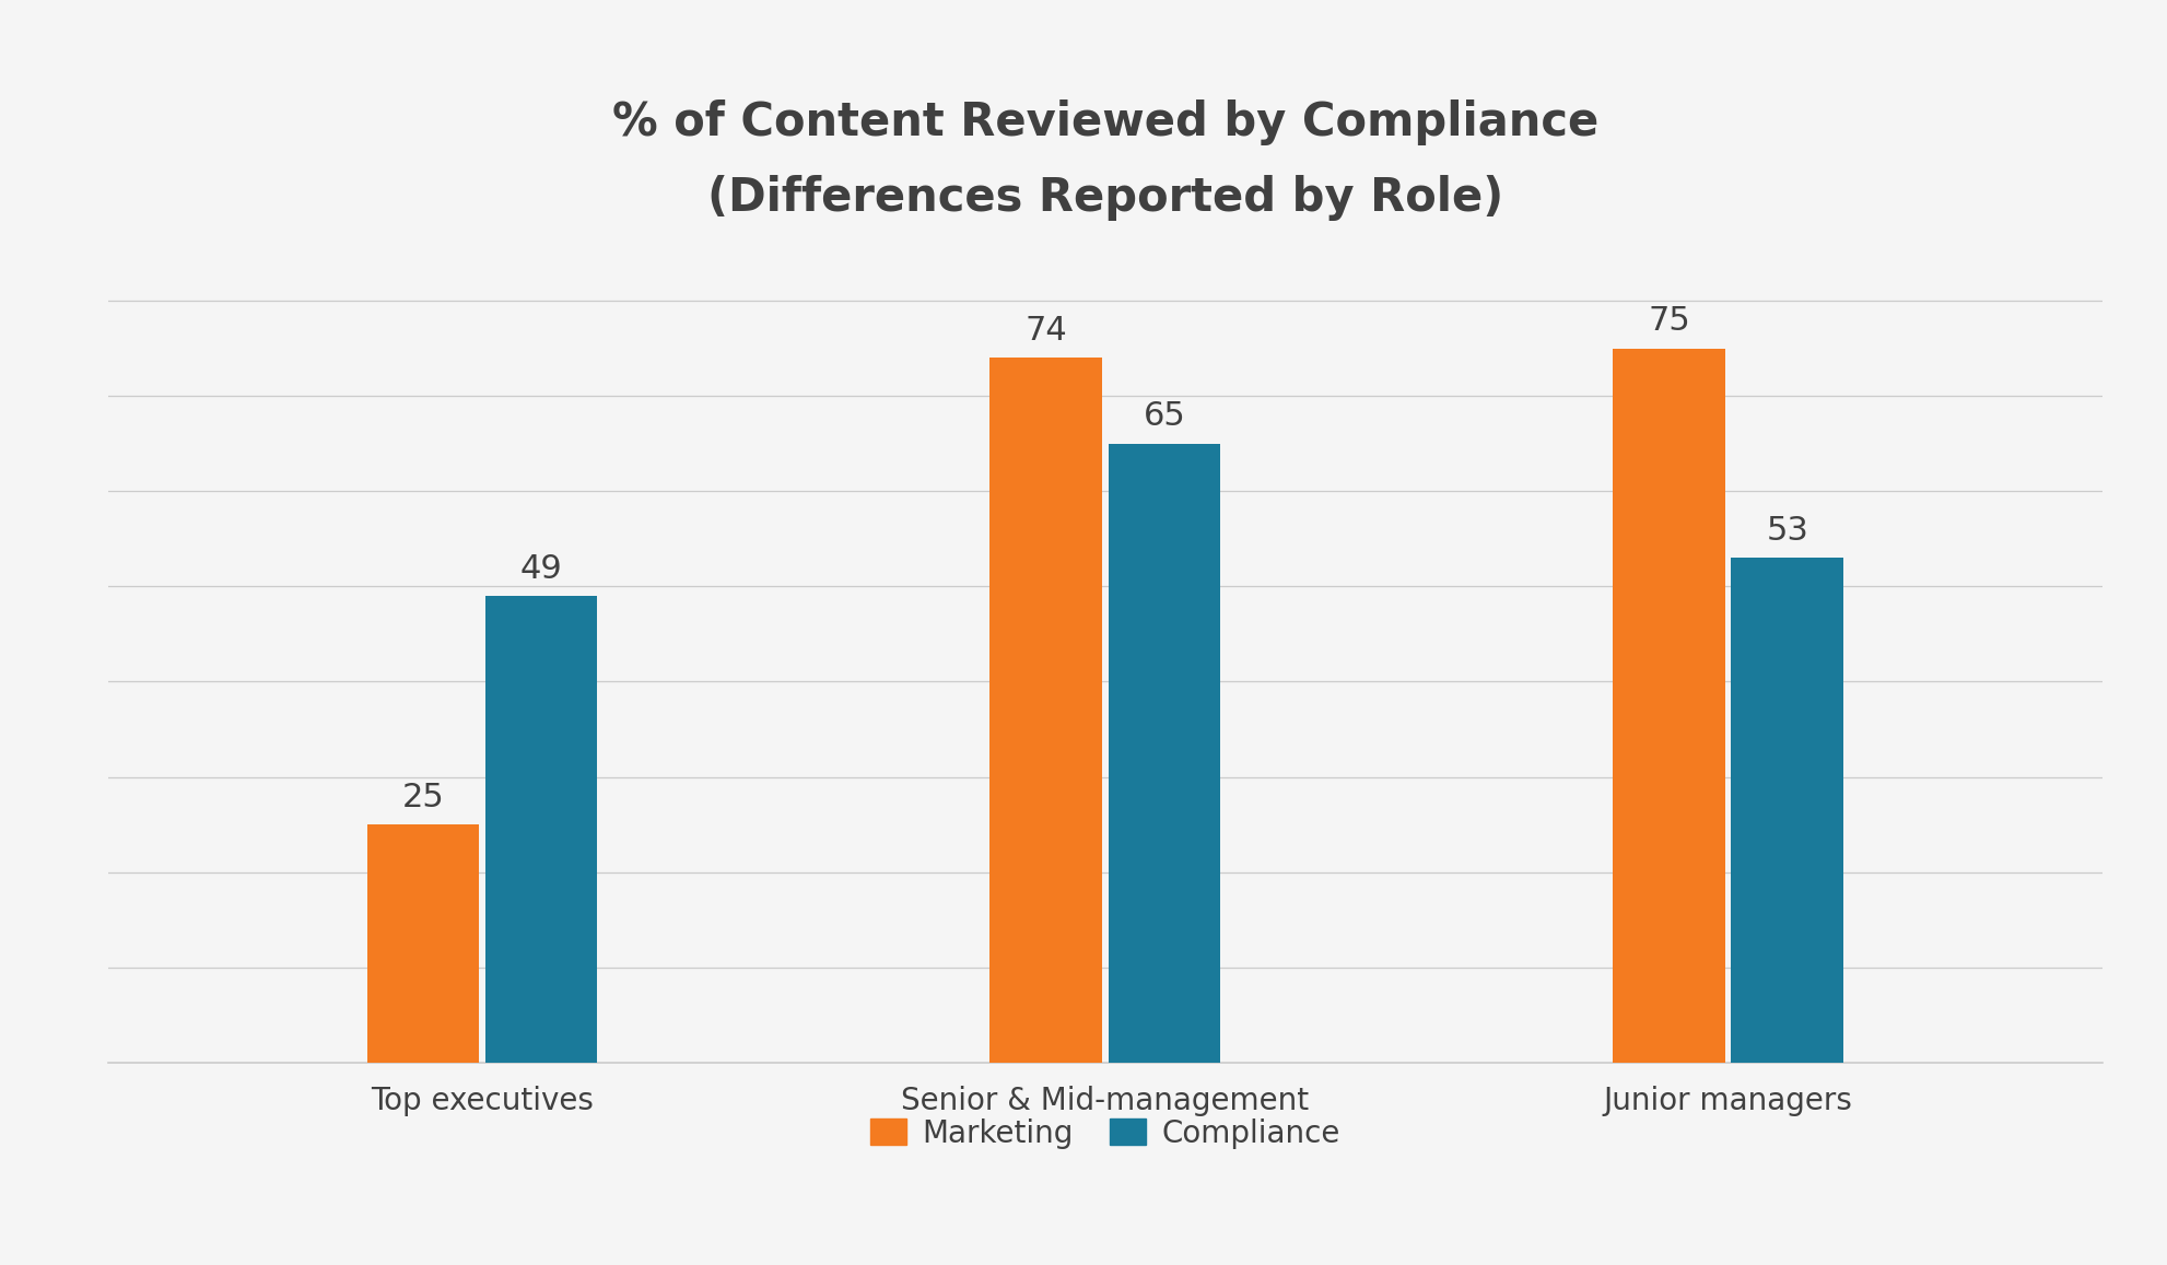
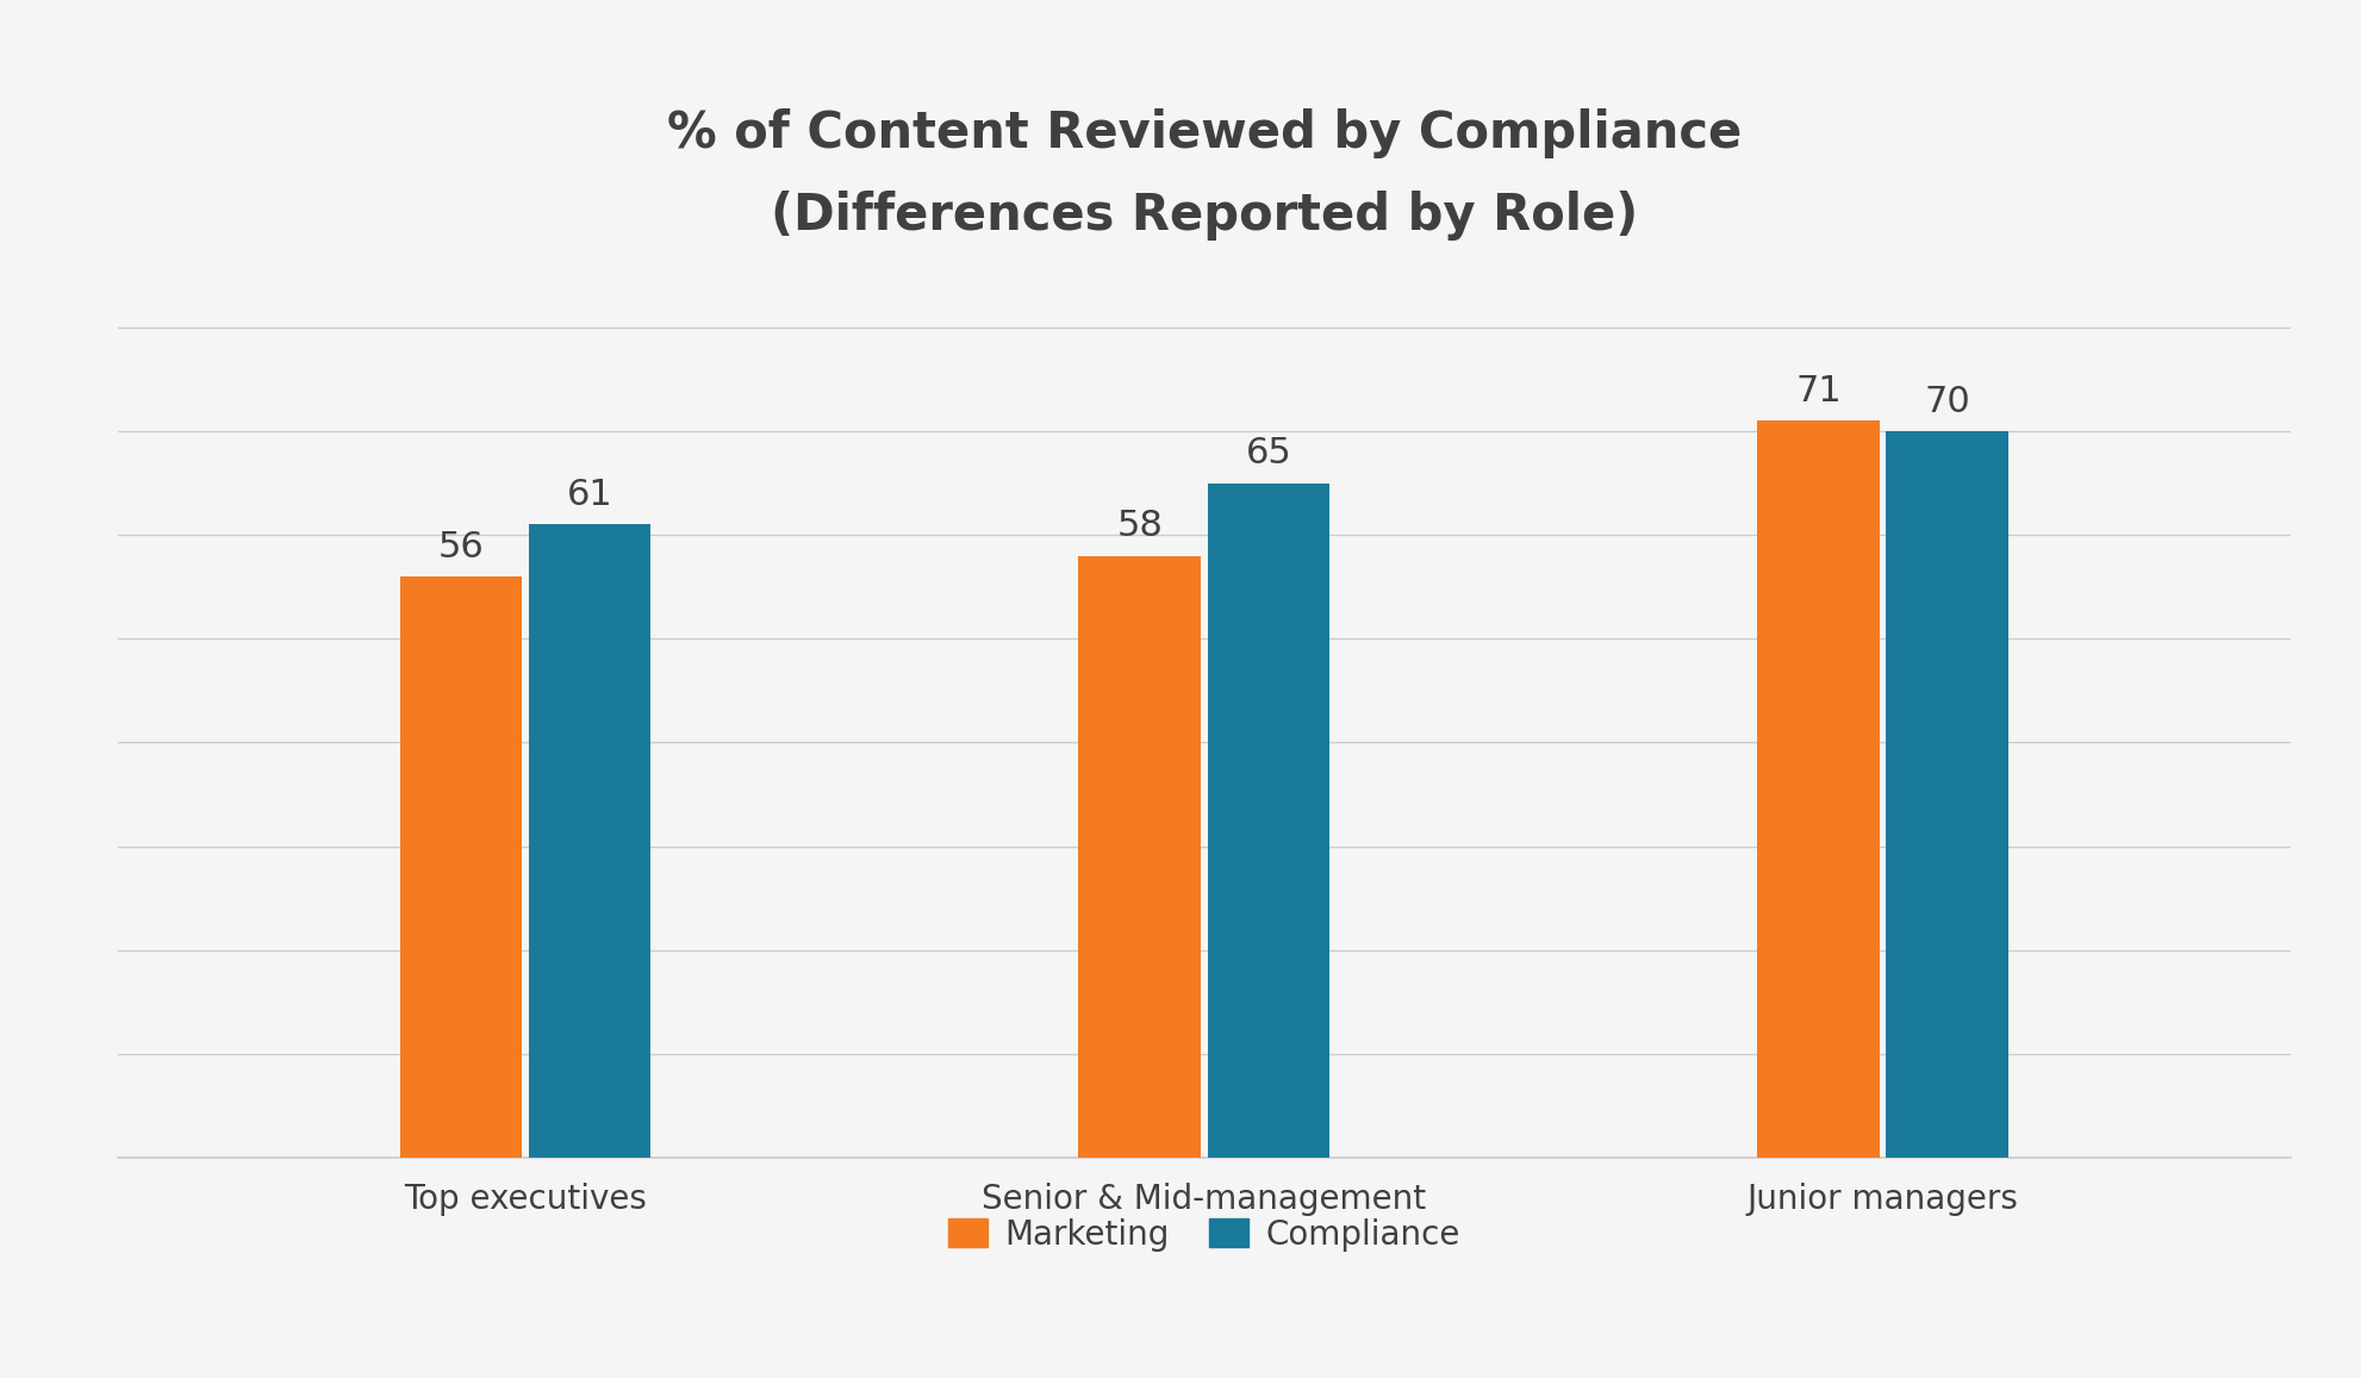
Marketing/Top executives: 25 -> 56
Compliance/Top executives: 49 -> 61
Marketing/Senior & Mid-management: 74 -> 58
Marketing/Junior managers: 75 -> 71
Compliance/Junior managers: 53 -> 70
